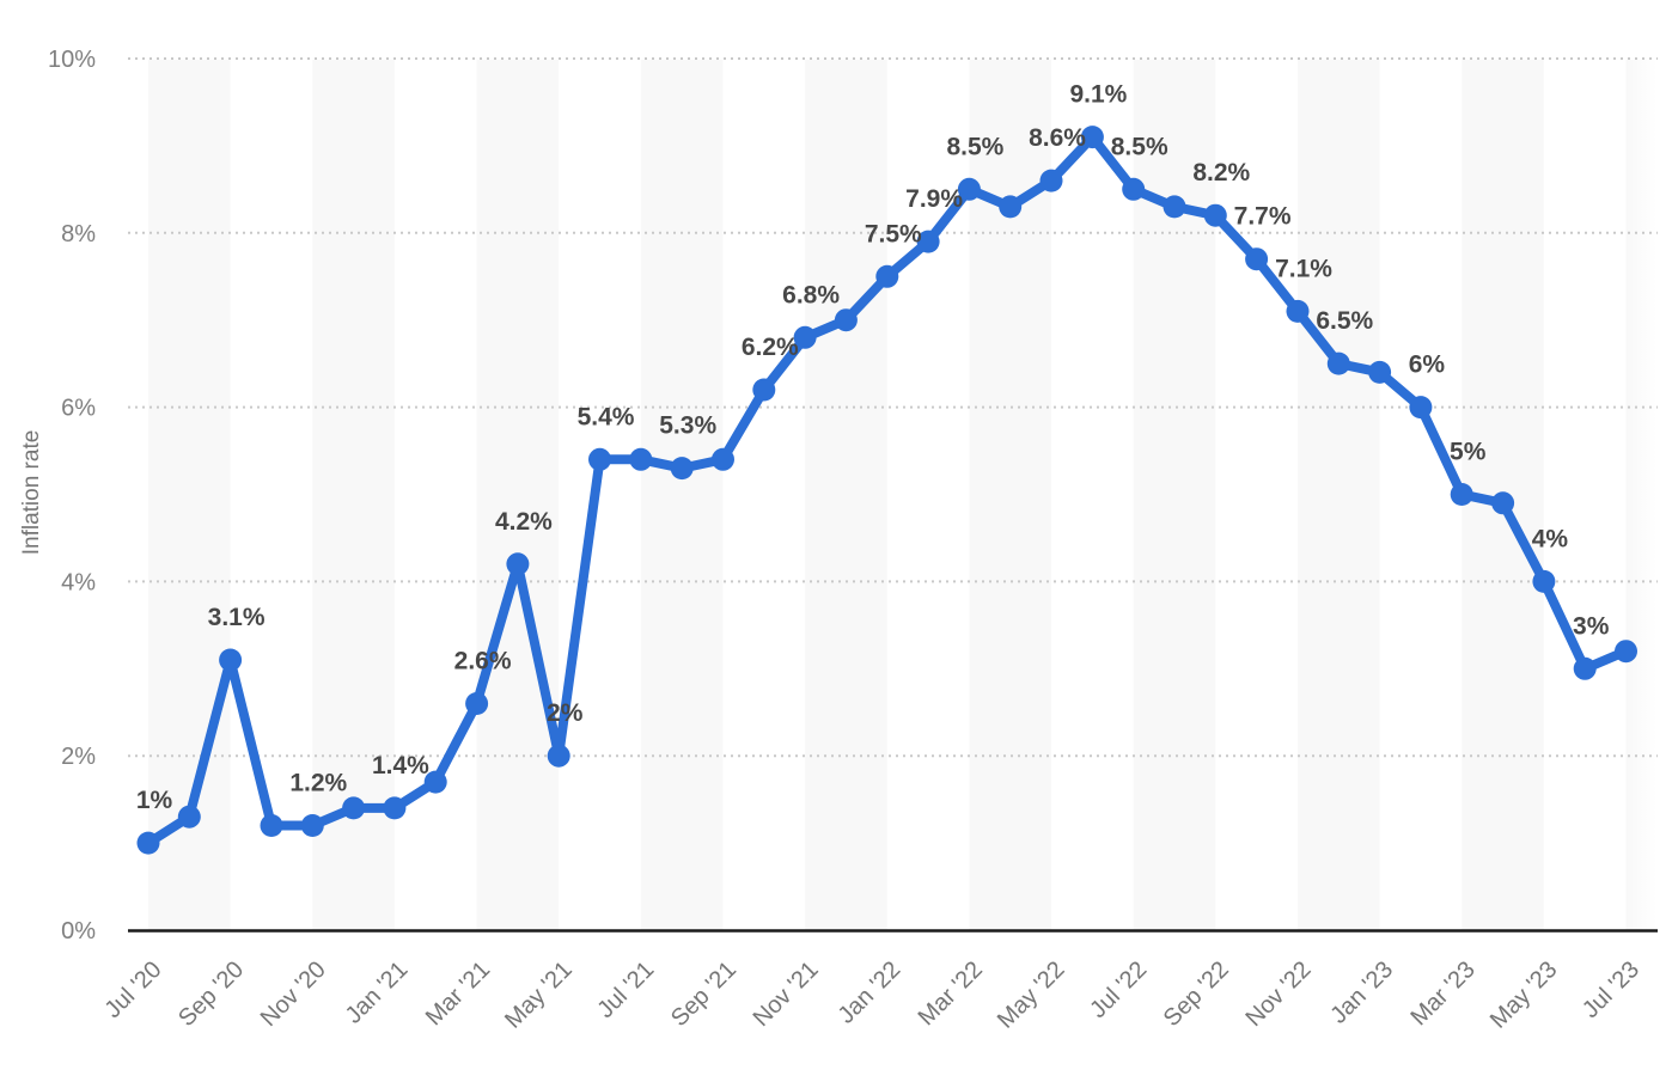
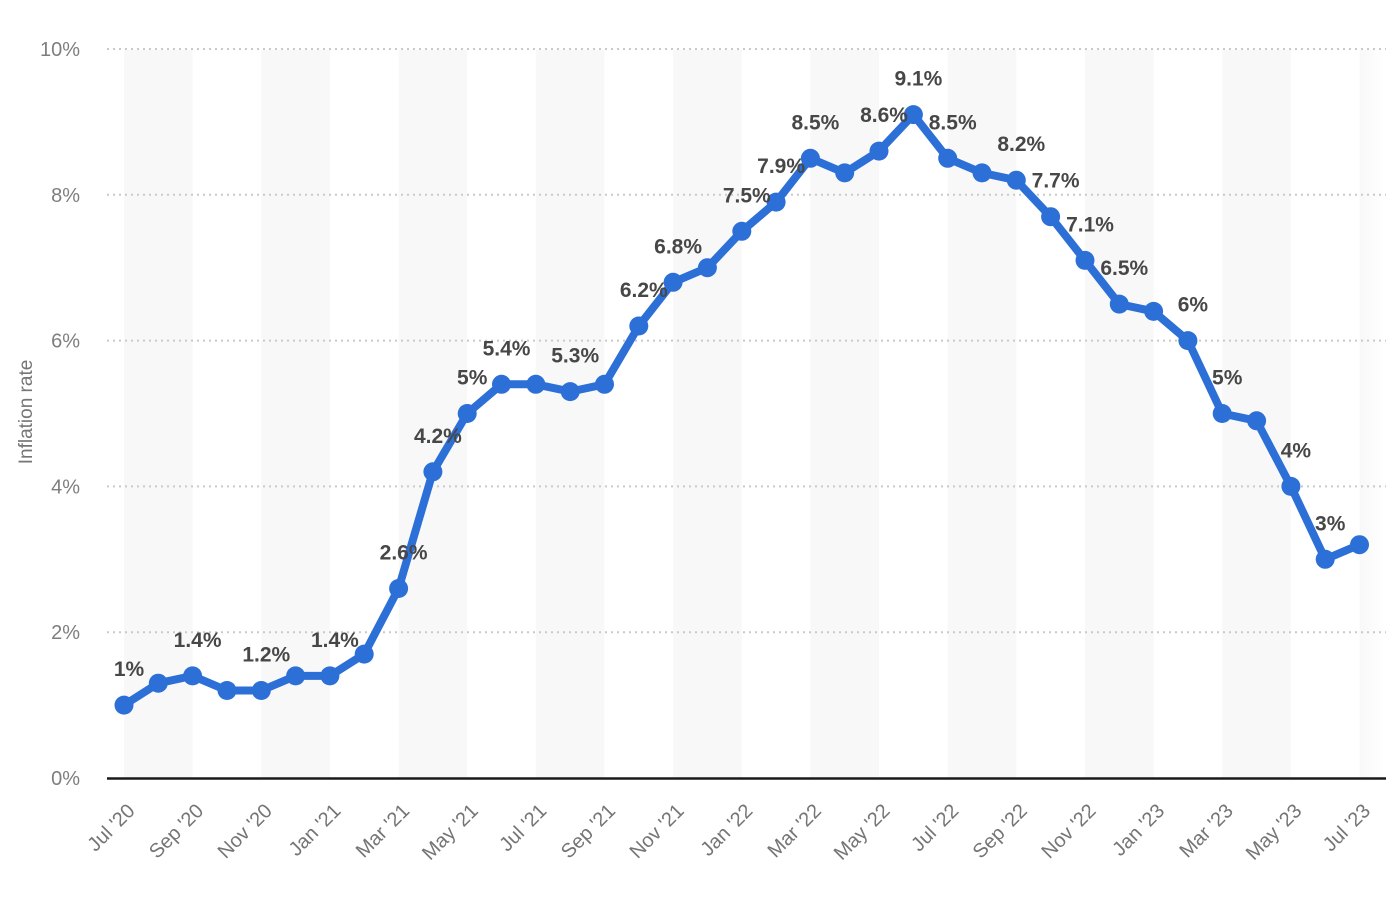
Sep '20: 3.1% -> 1.4%
May '21: 2% -> 5%
